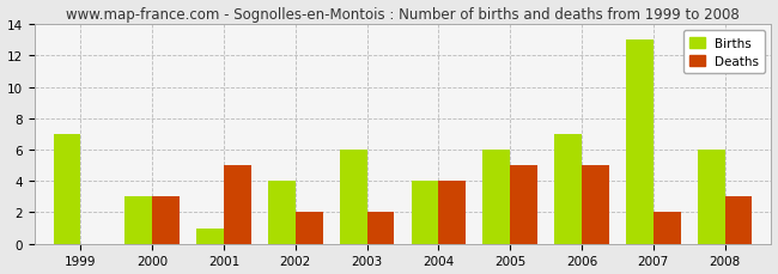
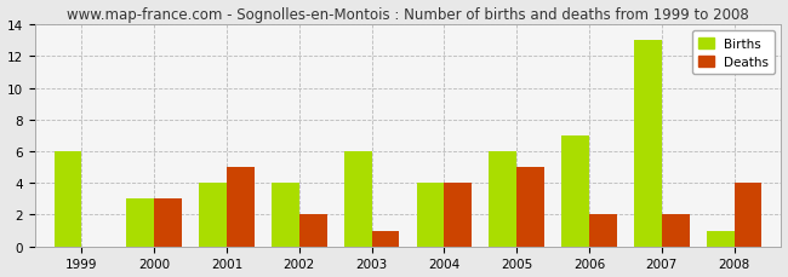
Births/1999: 7 -> 6
Births/2001: 1 -> 4
Deaths/2003: 2 -> 1
Deaths/2006: 5 -> 2
Births/2008: 6 -> 1
Deaths/2008: 3 -> 4
